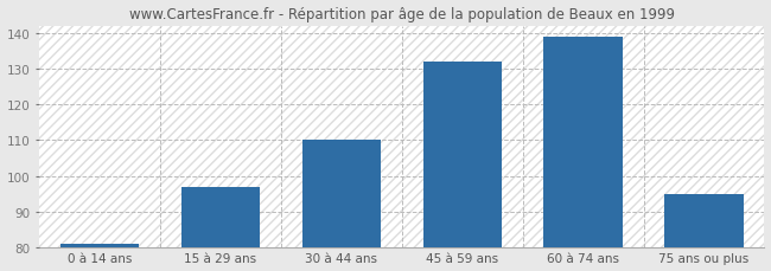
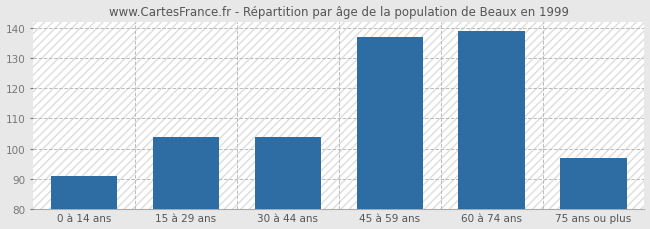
0 à 14 ans: 81 -> 91
15 à 29 ans: 97 -> 104
30 à 44 ans: 110 -> 104
45 à 59 ans: 132 -> 137
75 ans ou plus: 95 -> 97
